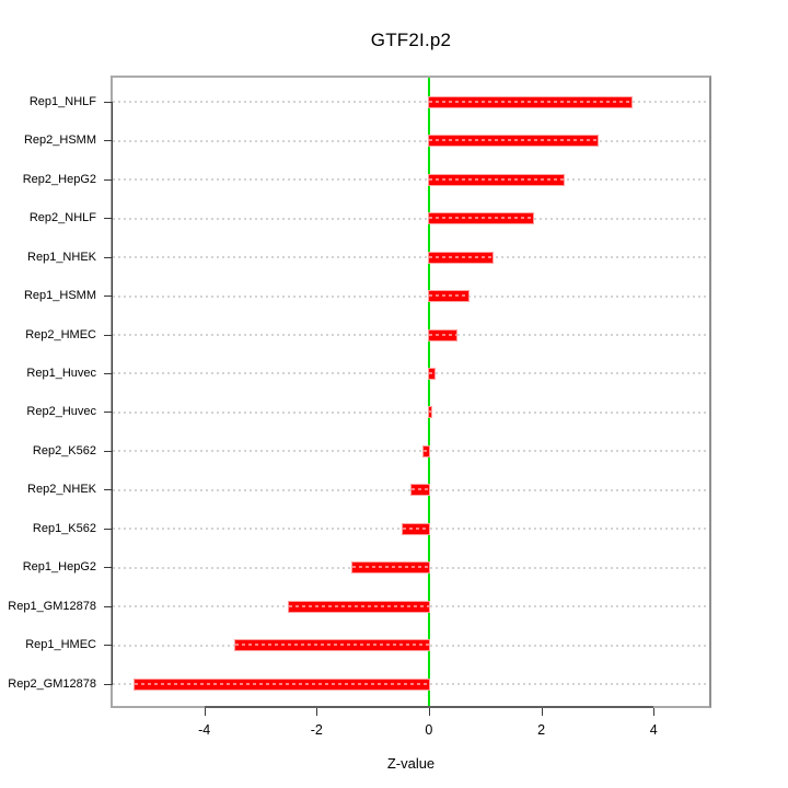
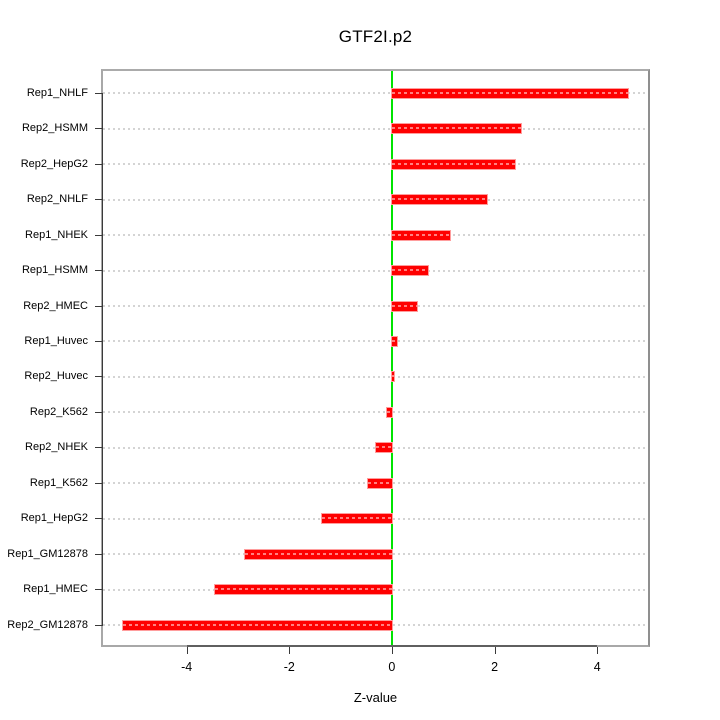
Rep1_NHLF: 3.6 -> 4.6
Rep2_HSMM: 3.0 -> 2.5
Rep1_GM12878: -2.5 -> -2.9
